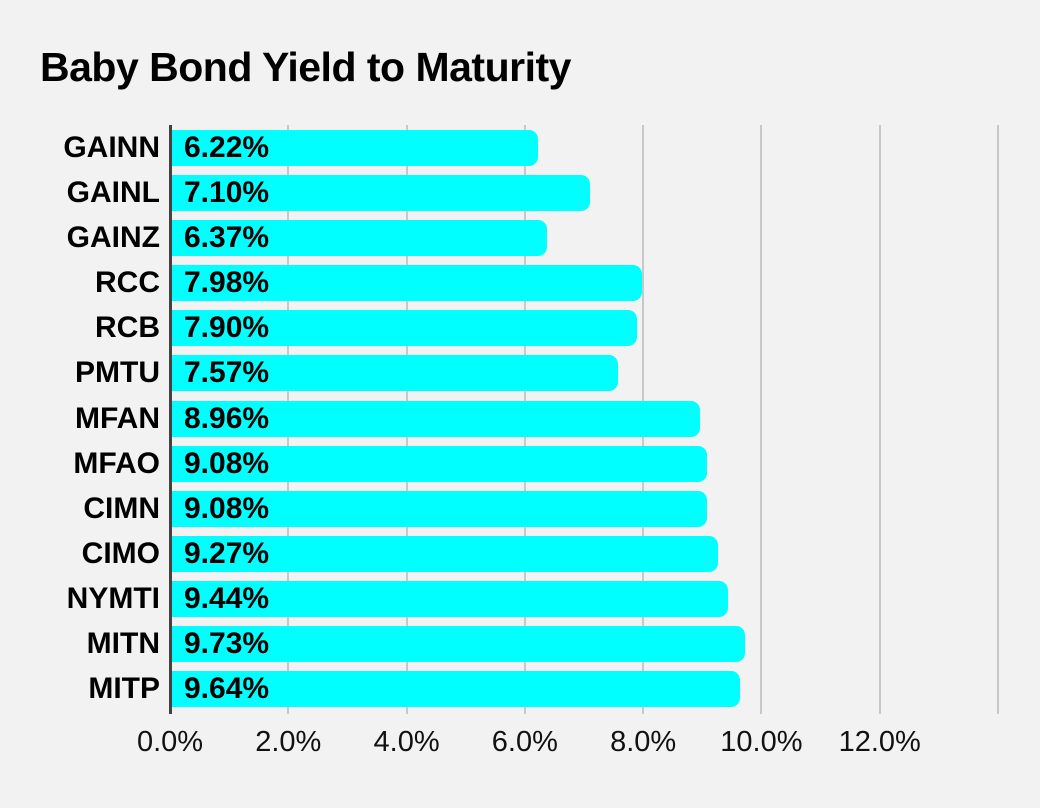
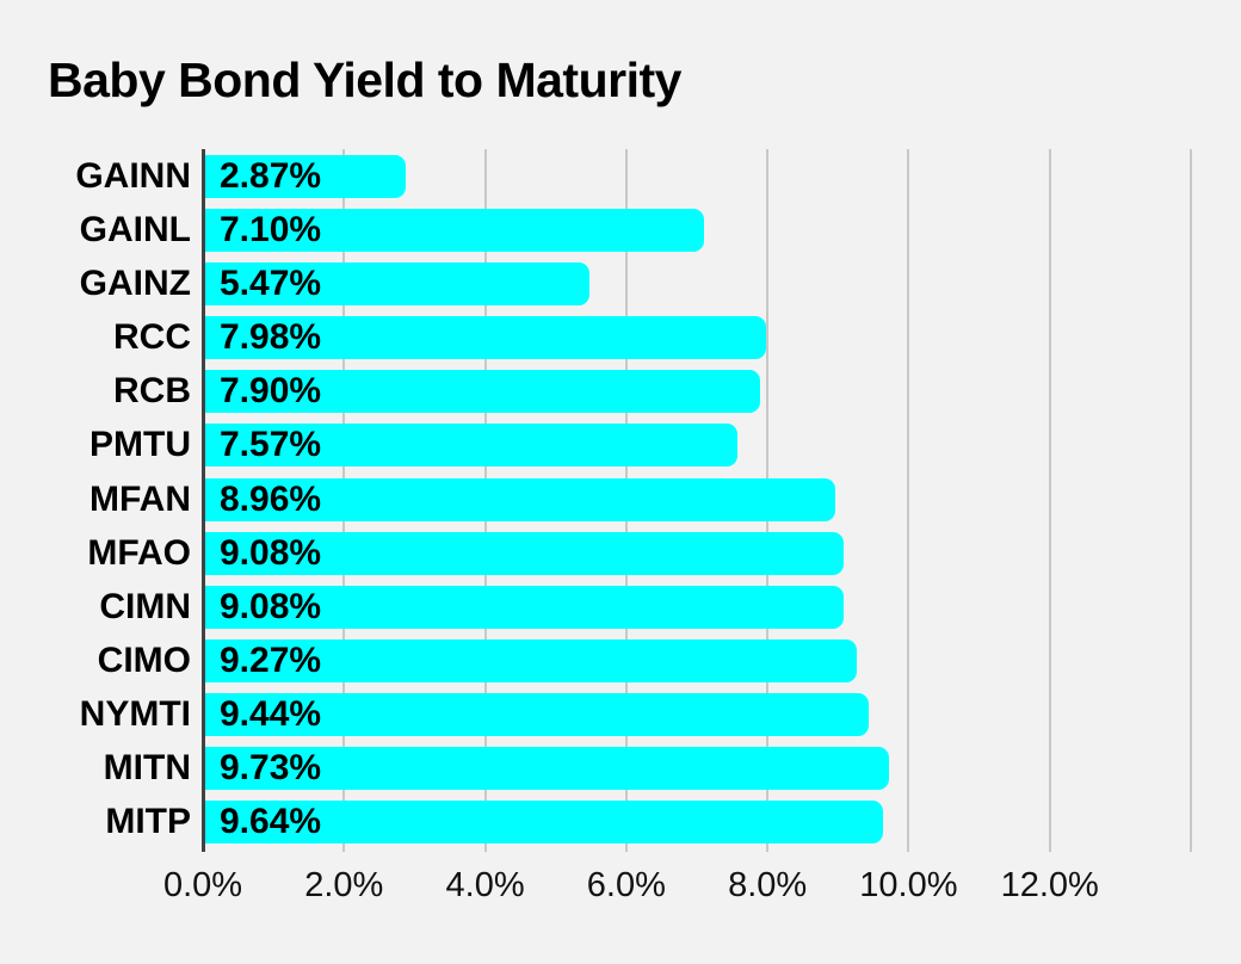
GAINN: 6.22% -> 2.87%
GAINZ: 6.37% -> 5.47%
